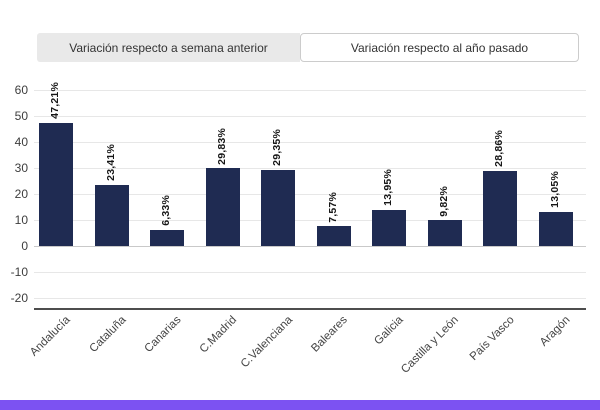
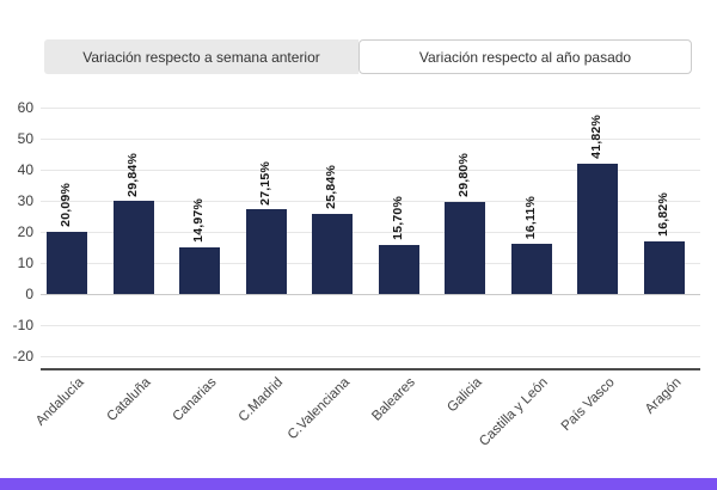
Andalucía: 47,21% -> 20,09%
Cataluña: 23,41% -> 29,84%
Canarias: 6,33% -> 14,97%
C.Madrid: 29,83% -> 27,15%
C.Valenciana: 29,35% -> 25,84%
Baleares: 7,57% -> 15,70%
Galicia: 13,95% -> 29,80%
Castilla y León: 9,82% -> 16,11%
País Vasco: 28,86% -> 41,82%
Aragón: 13,05% -> 16,82%
